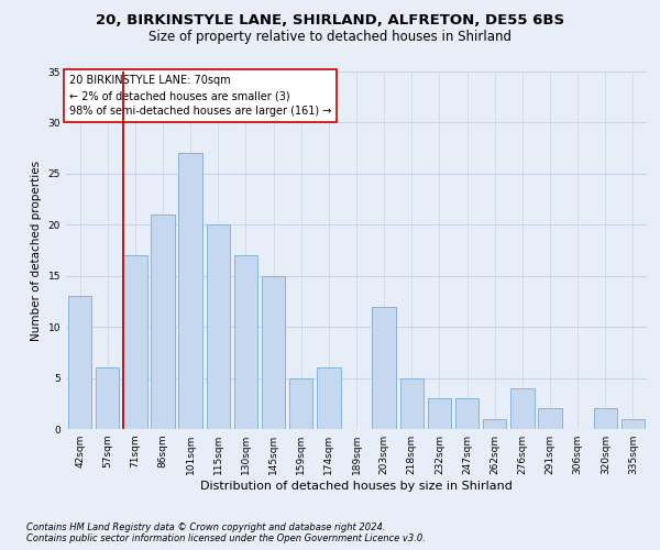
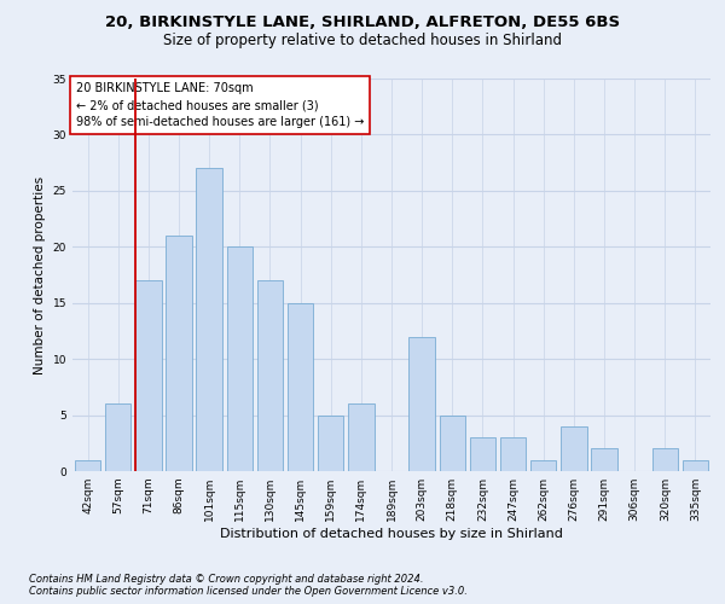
42sqm: 13 -> 1
